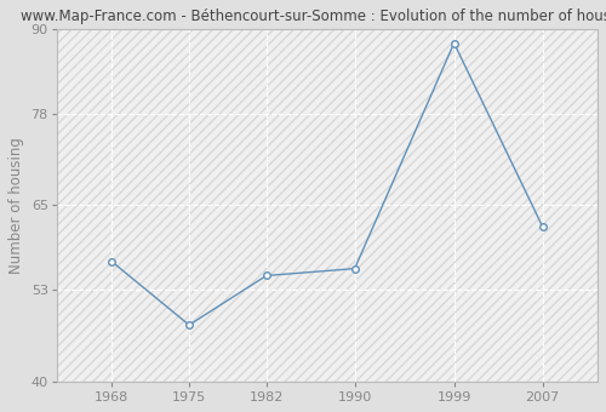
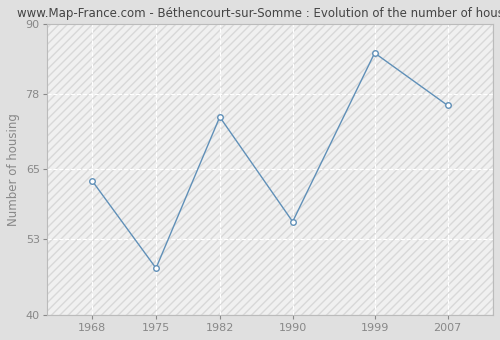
1968: 57 -> 63
1982: 55 -> 74
1999: 88 -> 85
2007: 62 -> 76
